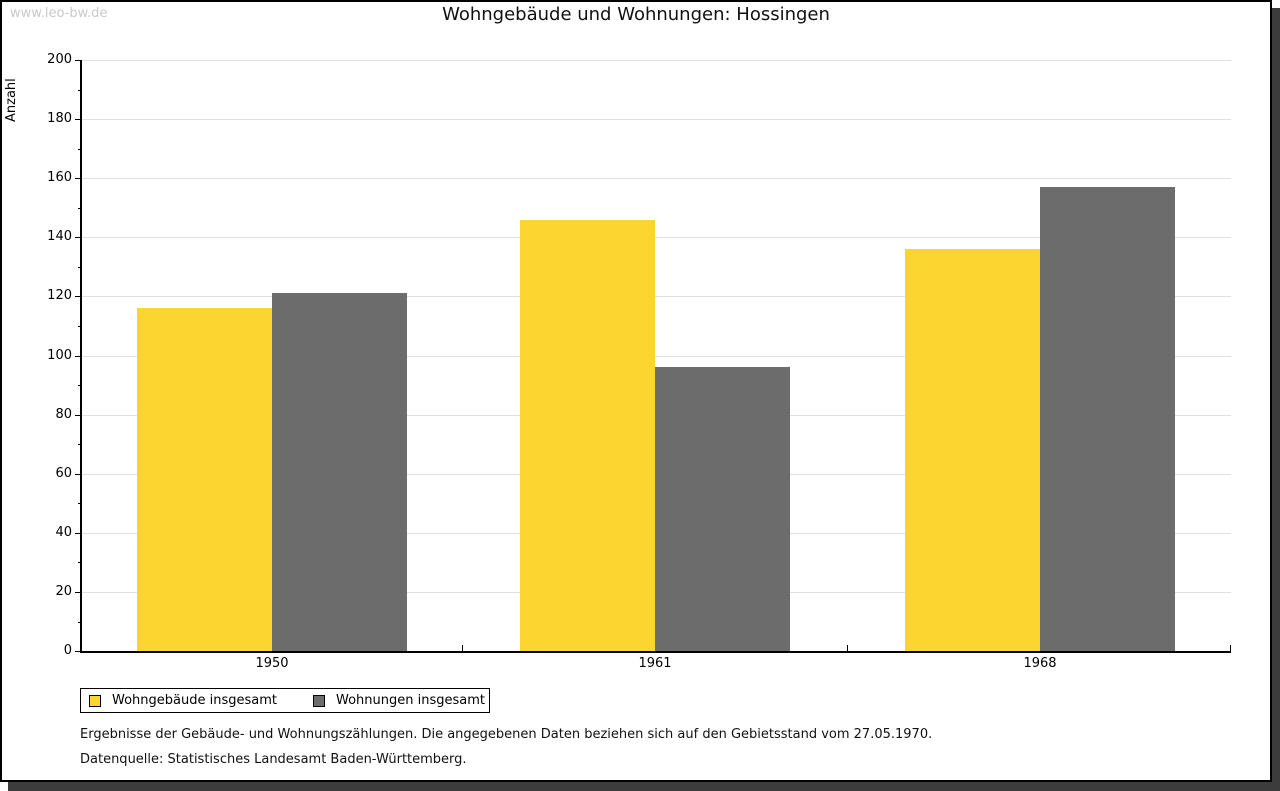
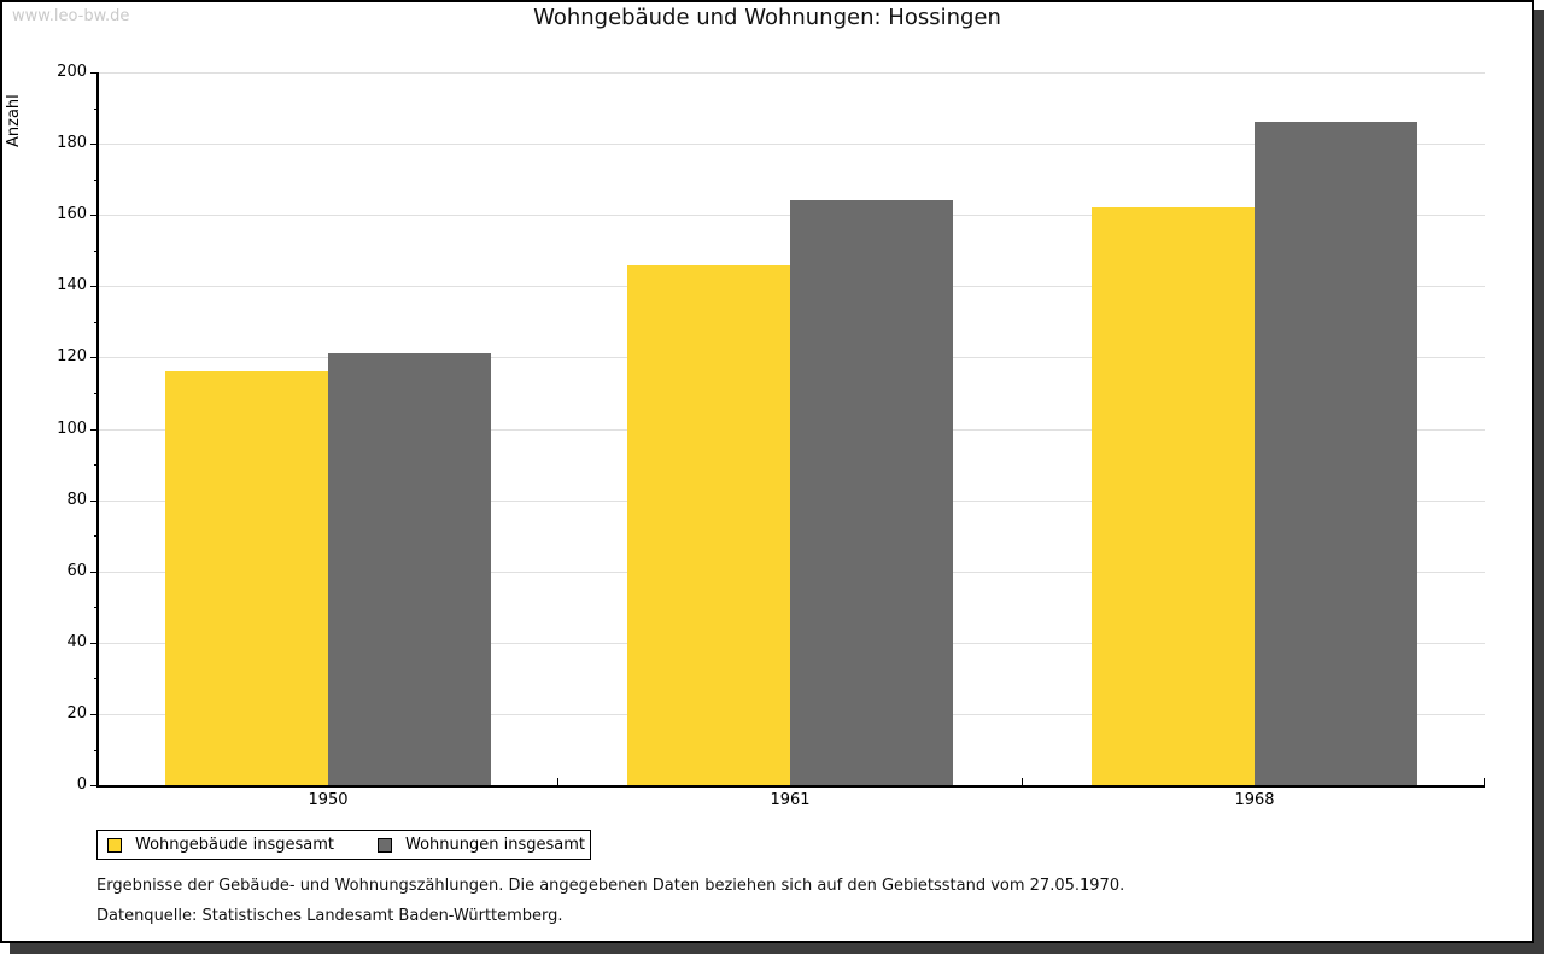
Wohnungen insgesamt/1961: 96 -> 164
Wohngebäude insgesamt/1968: 136 -> 162
Wohnungen insgesamt/1968: 157 -> 186
